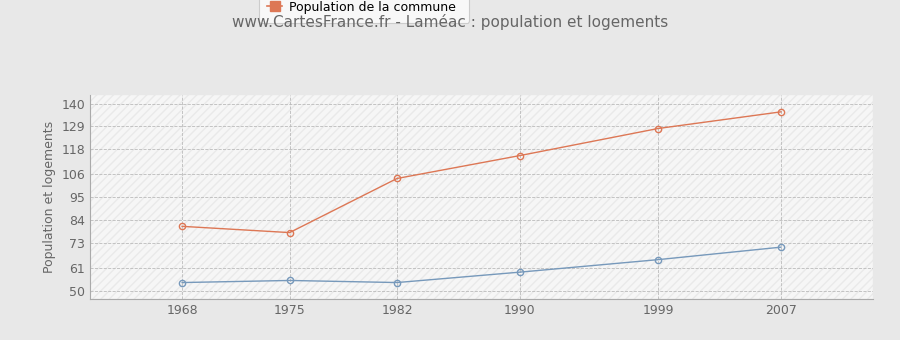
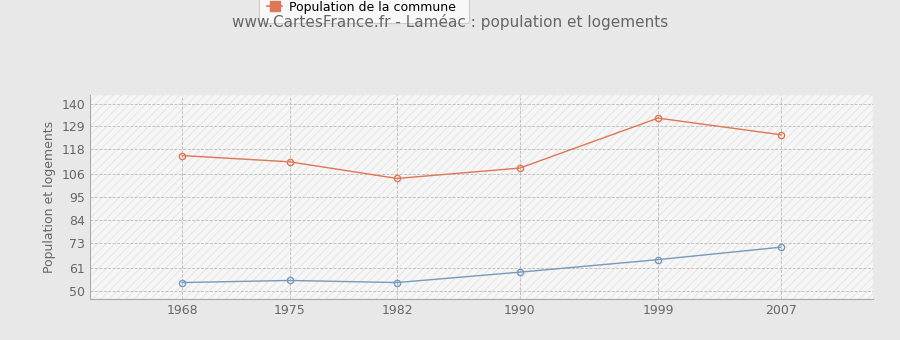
Population de la commune/1968: 81 -> 115
Population de la commune/1975: 78 -> 112
Population de la commune/1990: 115 -> 109
Population de la commune/1999: 128 -> 133
Population de la commune/2007: 136 -> 125
